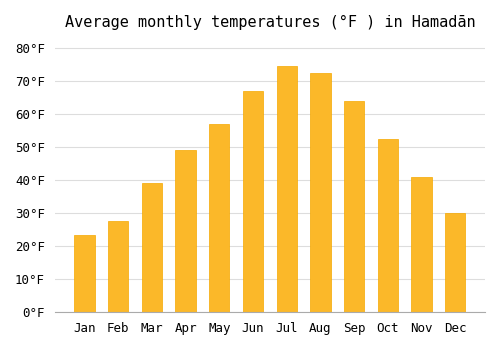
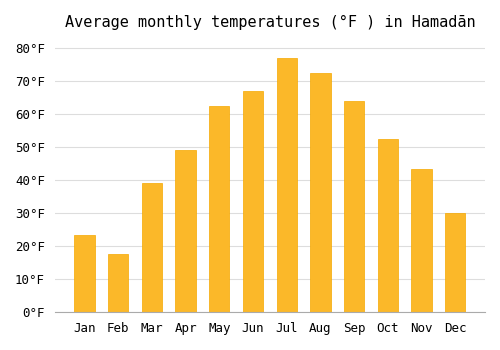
Feb: 27.5°F -> 17.5°F
May: 57.0°F -> 62.5°F
Jul: 74.5°F -> 77.0°F
Nov: 41.0°F -> 43.5°F
